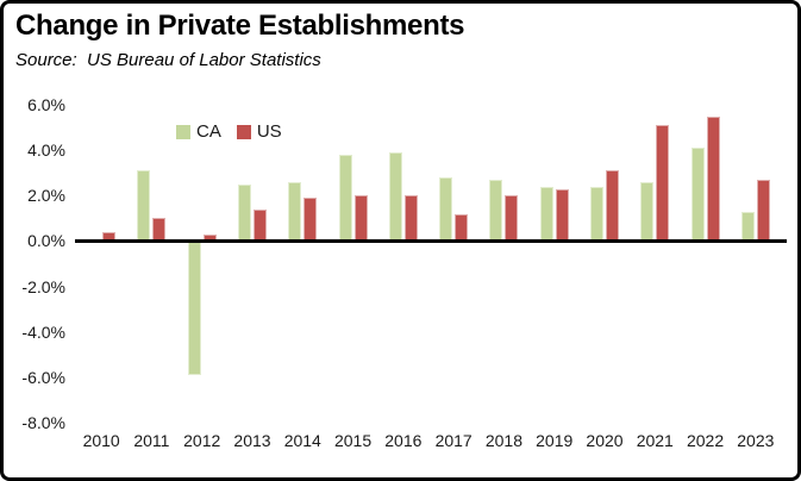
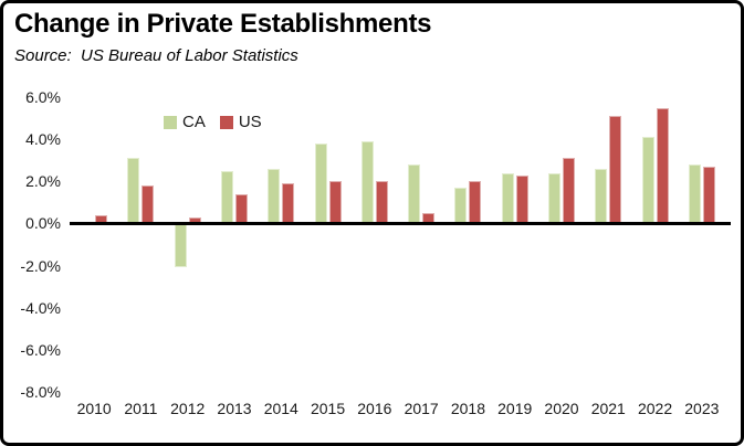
US/2011: 1.0% -> 1.8%
CA/2012: -5.9% -> -2.1%
US/2017: 1.2% -> 0.5%
CA/2018: 2.7% -> 1.7%
CA/2023: 1.3% -> 2.8%
